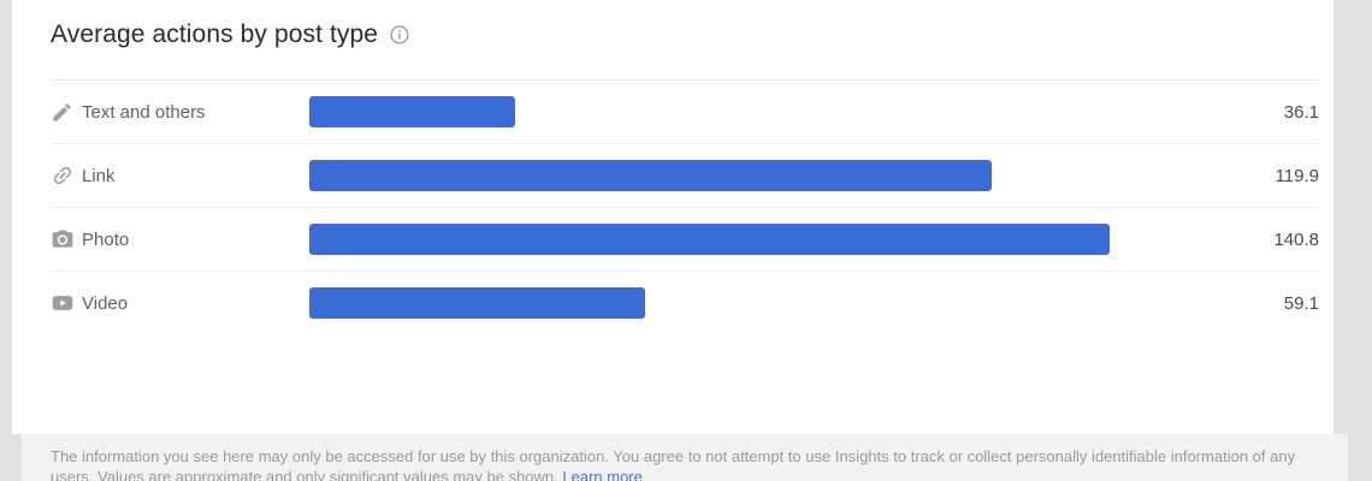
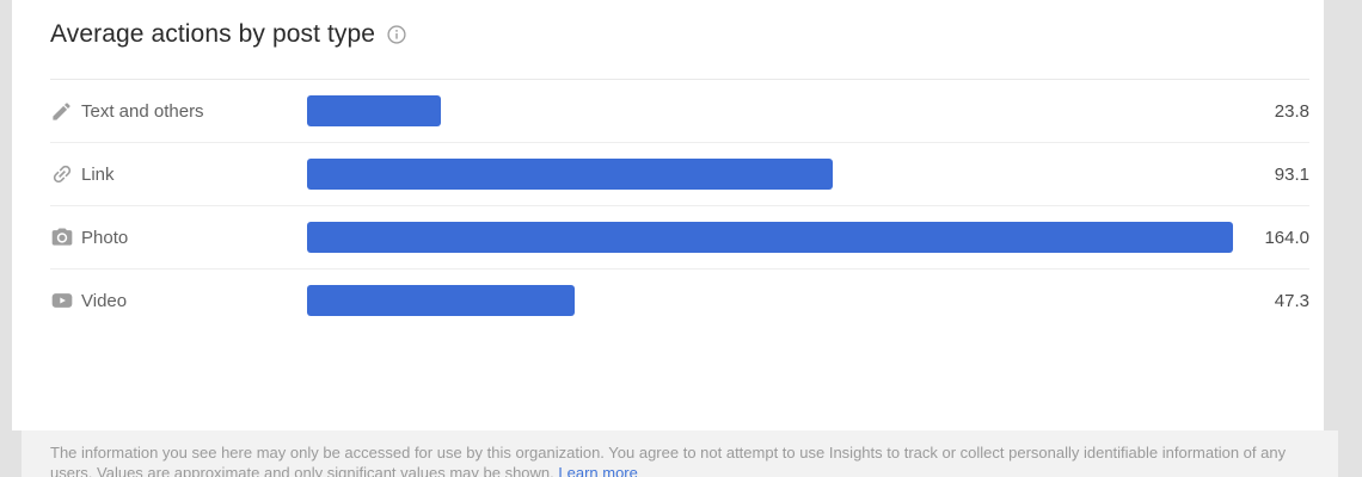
Text and others: 36.1 -> 23.8
Link: 119.9 -> 93.1
Photo: 140.8 -> 164.0
Video: 59.1 -> 47.3
